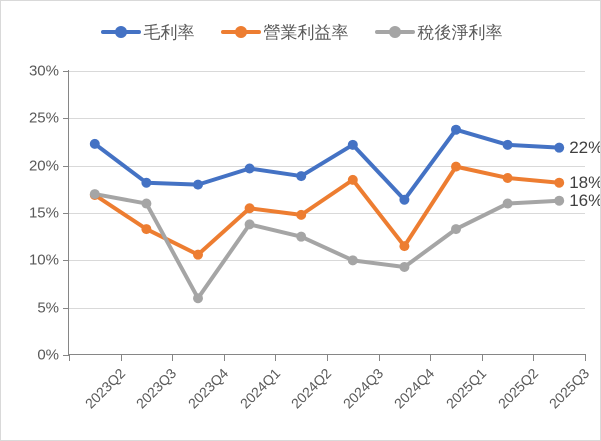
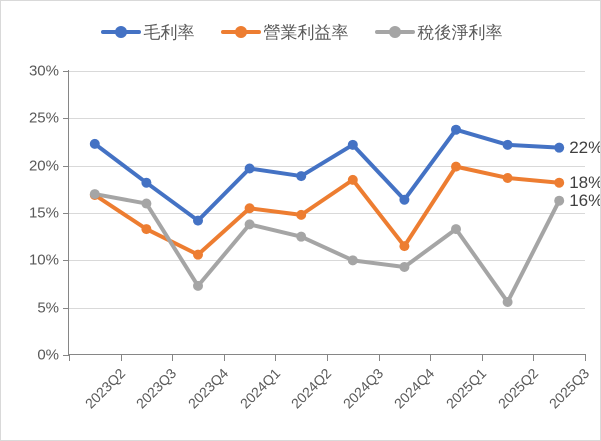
毛利率/2023Q4: 18% -> 14%
稅後淨利率/2023Q4: 6% -> 7%
稅後淨利率/2025Q2: 16% -> 6%
